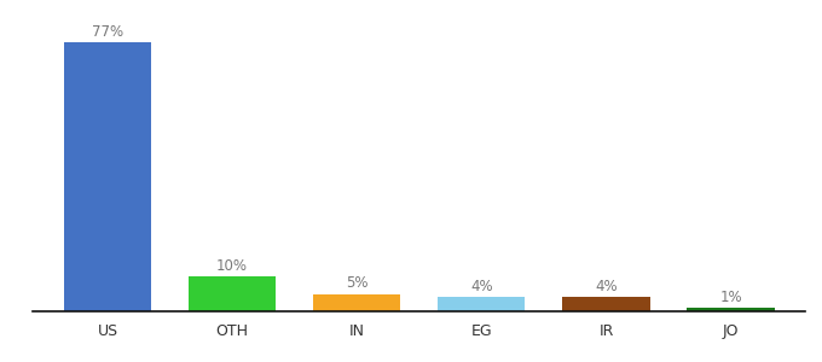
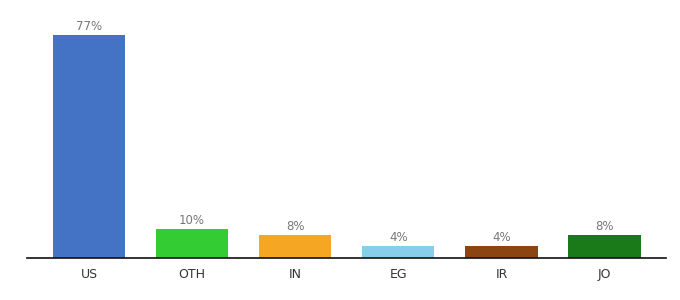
IN: 5% -> 8%
JO: 1% -> 8%
